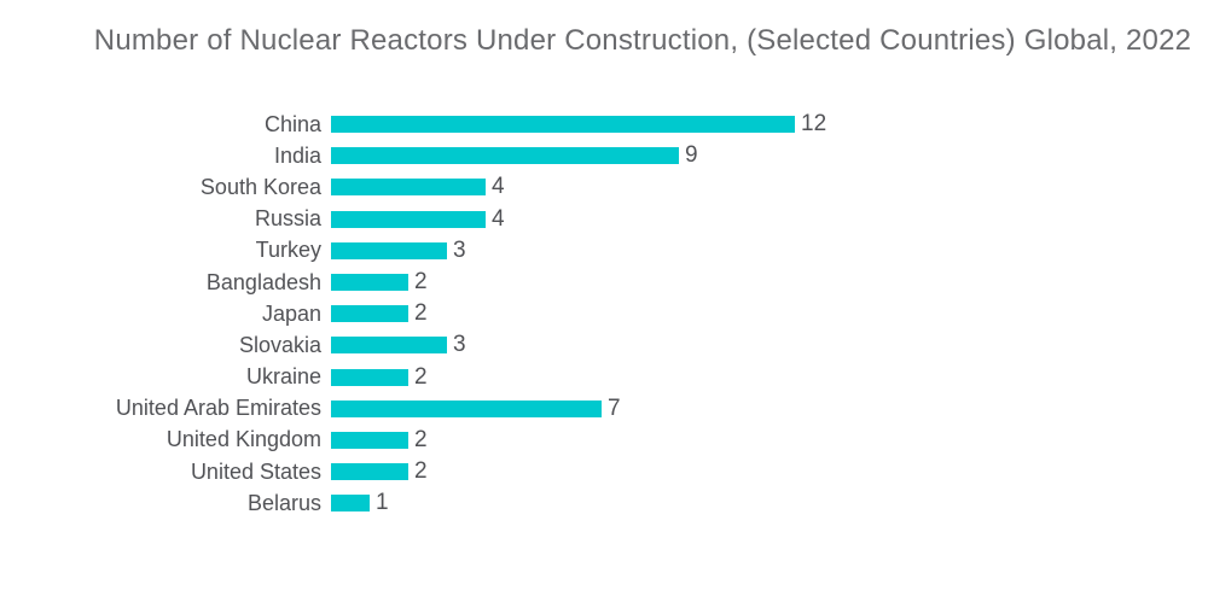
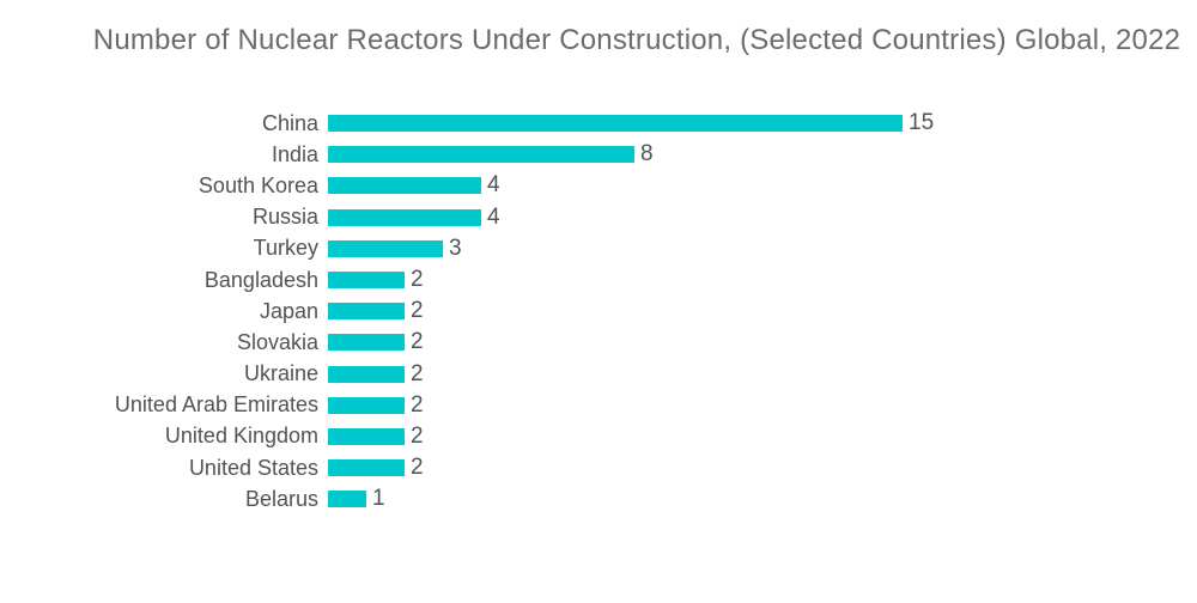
China: 12 -> 15
India: 9 -> 8
Slovakia: 3 -> 2
United Arab Emirates: 7 -> 2
